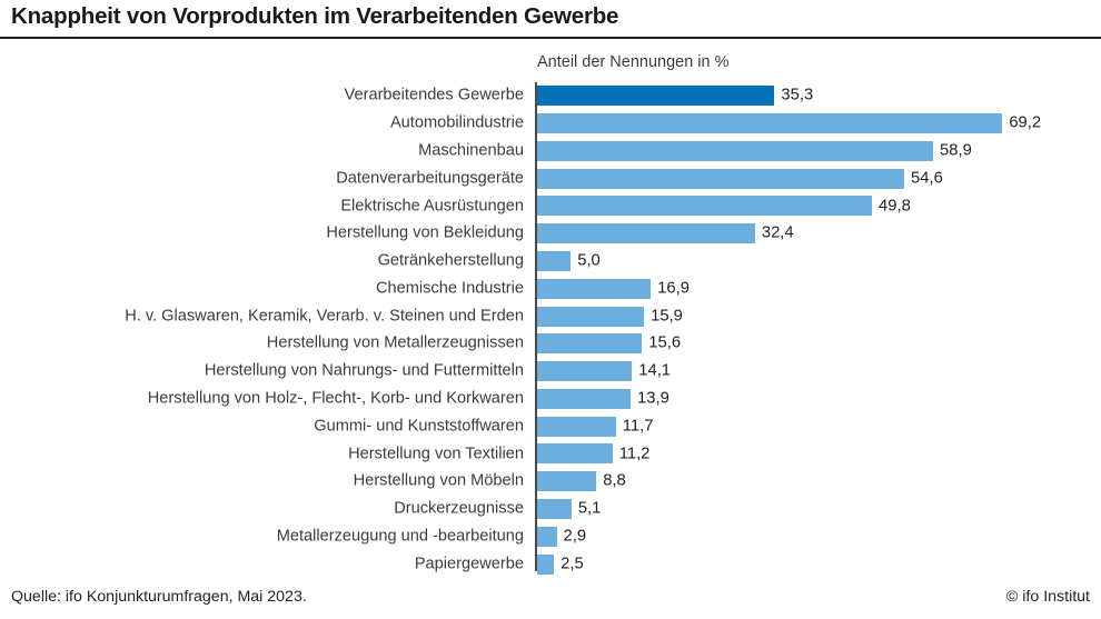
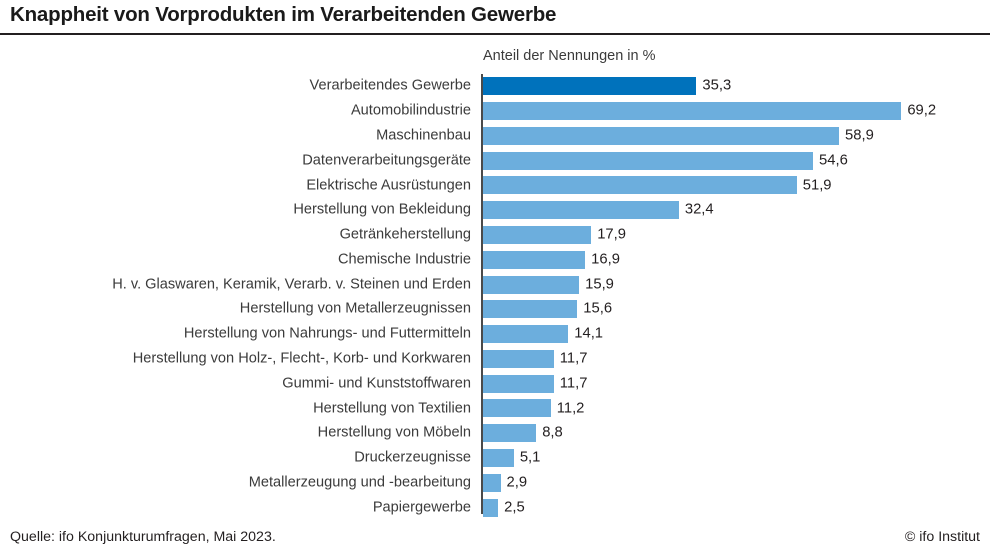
Elektrische Ausrüstungen: 49,8 -> 51,9
Getränkeherstellung: 5,0 -> 17,9
Herstellung von Holz-, Flecht-, Korb- und Korkwaren: 13,9 -> 11,7
